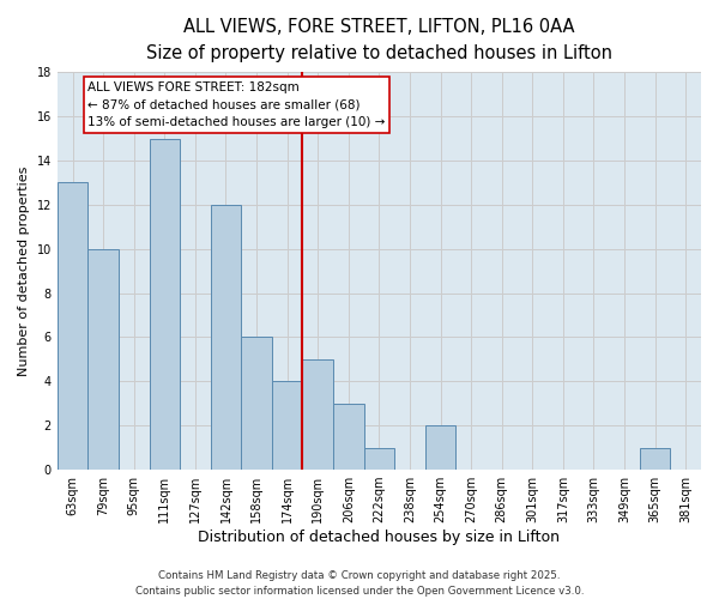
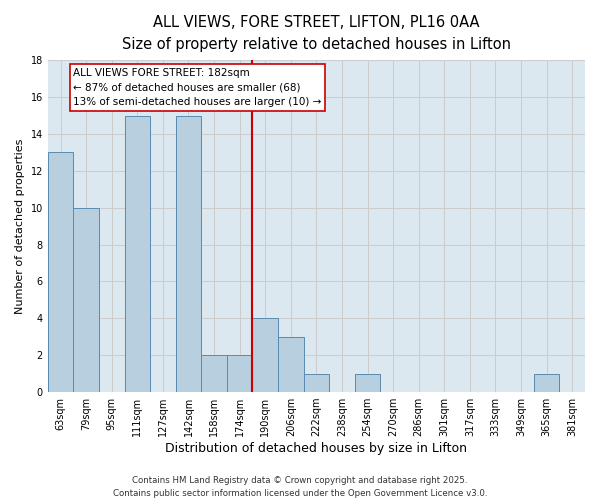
142sqm: 12 -> 15
158sqm: 6 -> 2
174sqm: 4 -> 2
190sqm: 5 -> 4
254sqm: 2 -> 1
